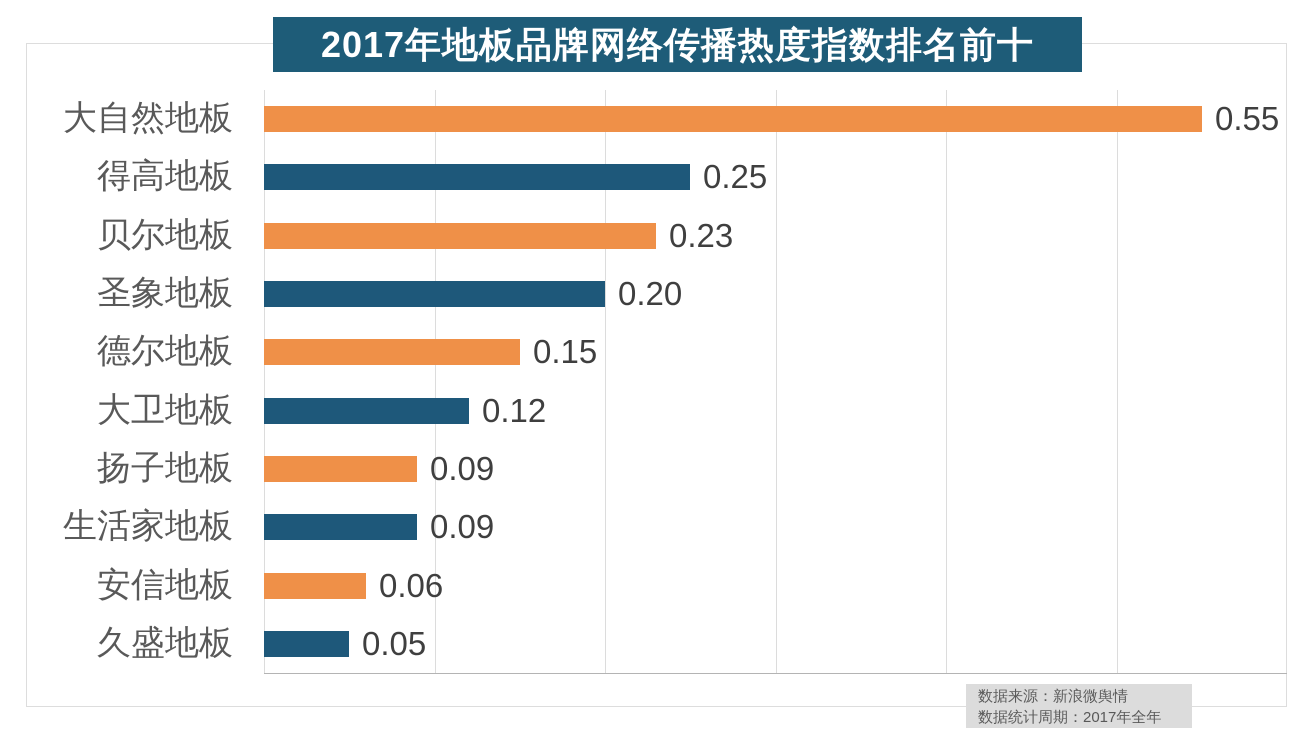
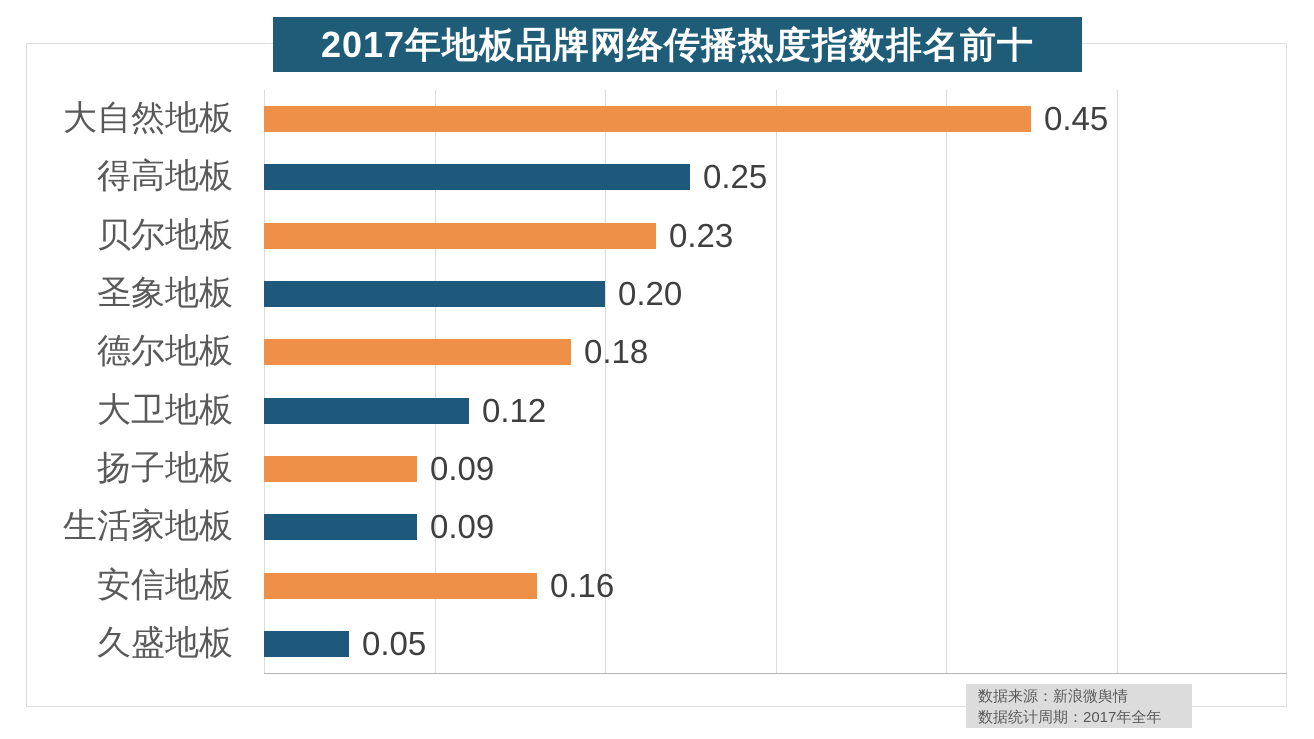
大自然地板: 0.55 -> 0.45
德尔地板: 0.15 -> 0.18
安信地板: 0.06 -> 0.16
